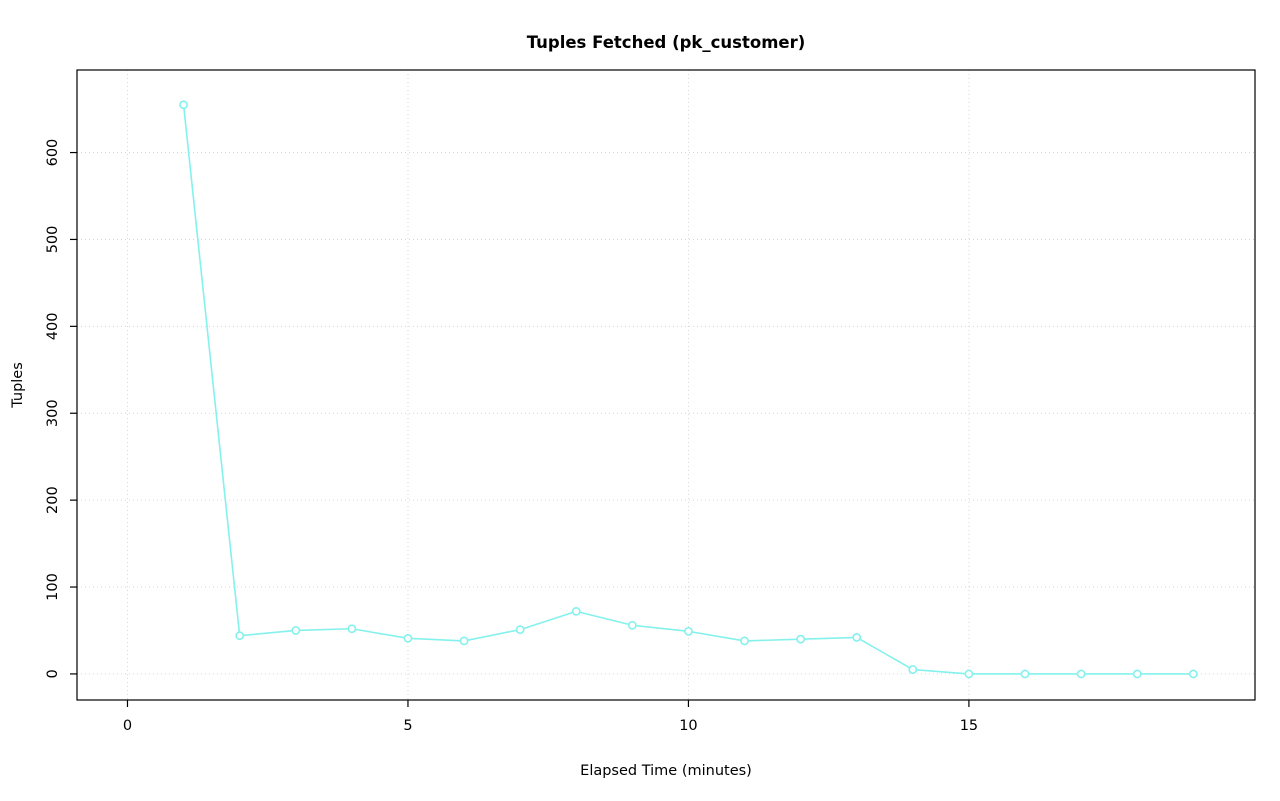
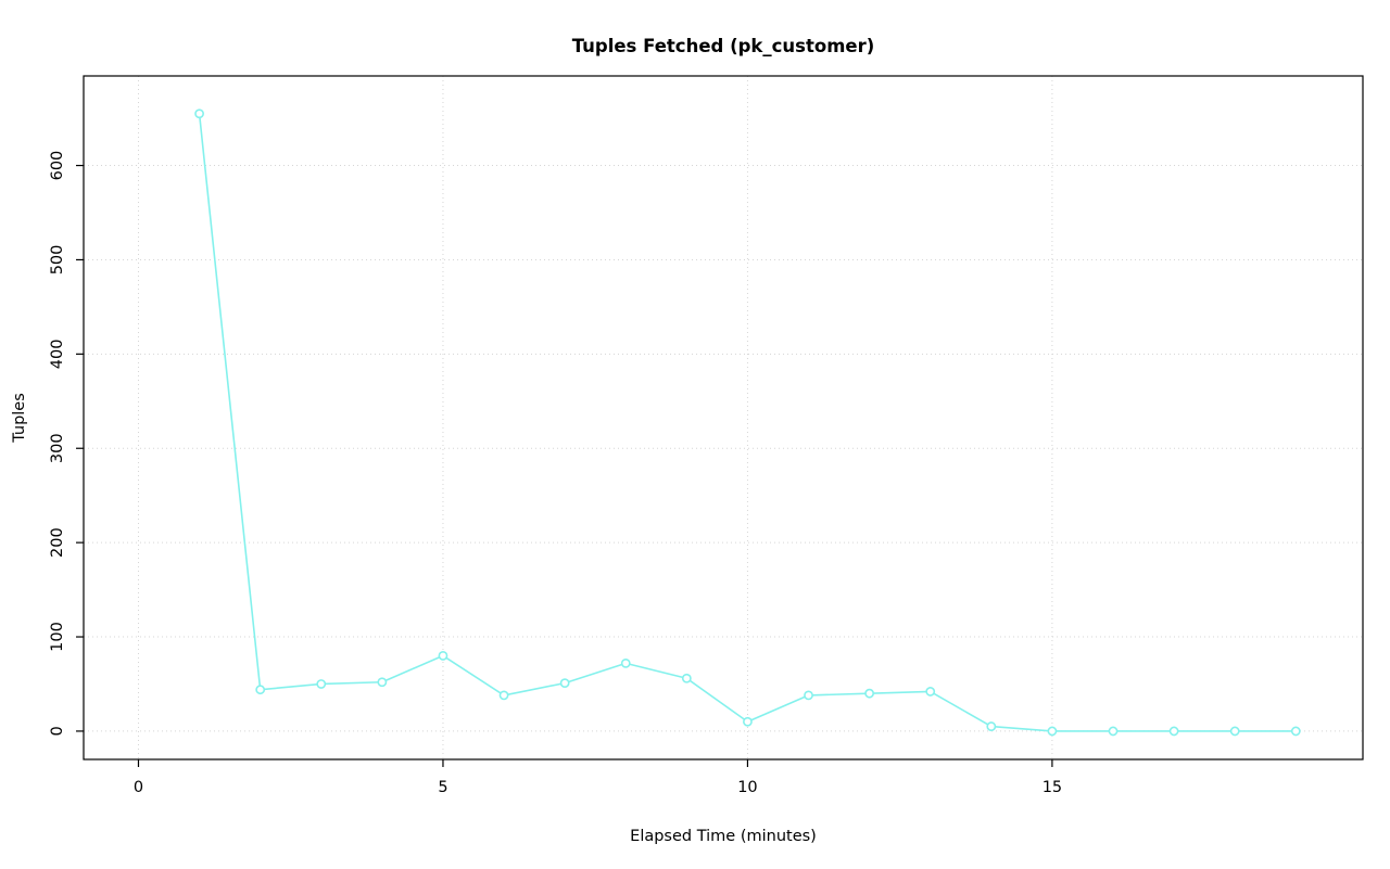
5: 40 -> 80
10: 50 -> 10
